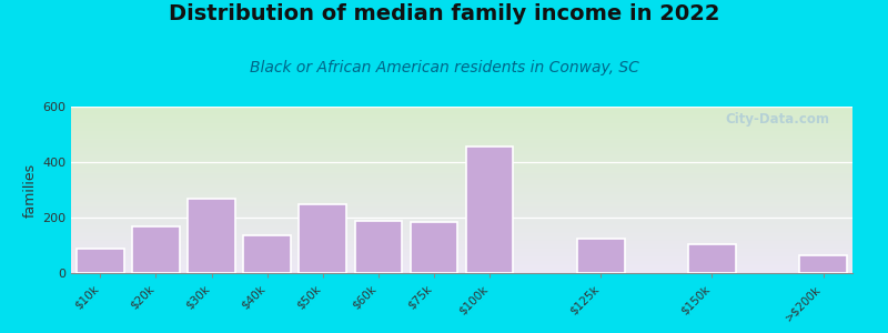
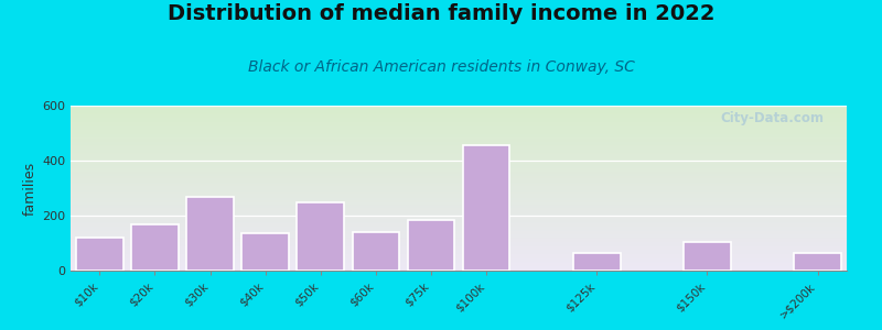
$10k: 90 -> 120
$60k: 190 -> 140
$125k: 125 -> 65
